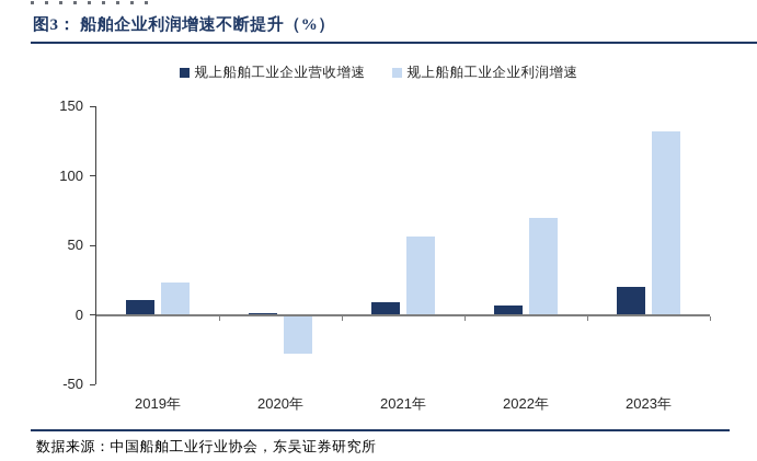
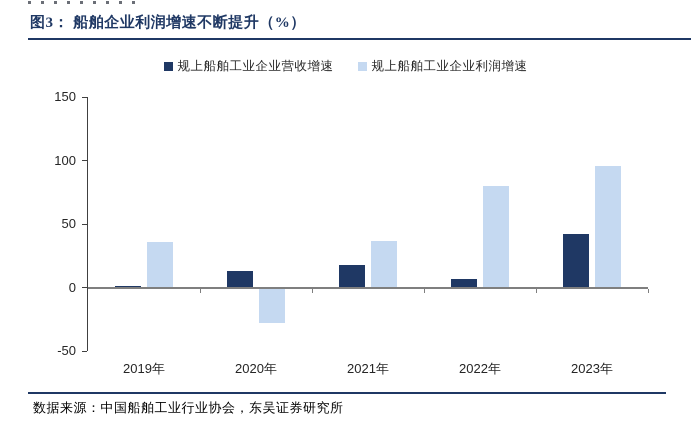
规上船舶工业企业营收增速/2019年: 11 -> 1
规上船舶工业企业利润增速/2019年: 23 -> 36
规上船舶工业企业营收增速/2020年: 1 -> 13
规上船舶工业企业营收增速/2021年: 9 -> 18
规上船舶工业企业利润增速/2021年: 56 -> 37
规上船舶工业企业利润增速/2022年: 70 -> 80
规上船舶工业企业营收增速/2023年: 20 -> 42
规上船舶工业企业利润增速/2023年: 132 -> 96
